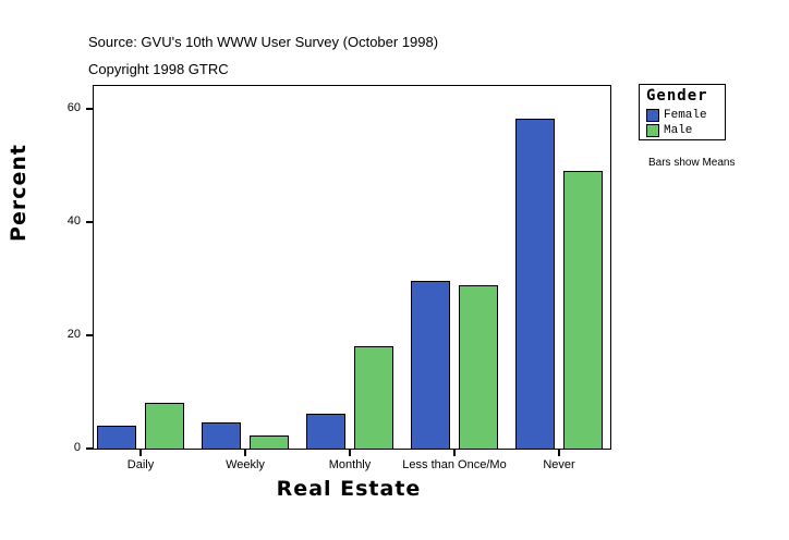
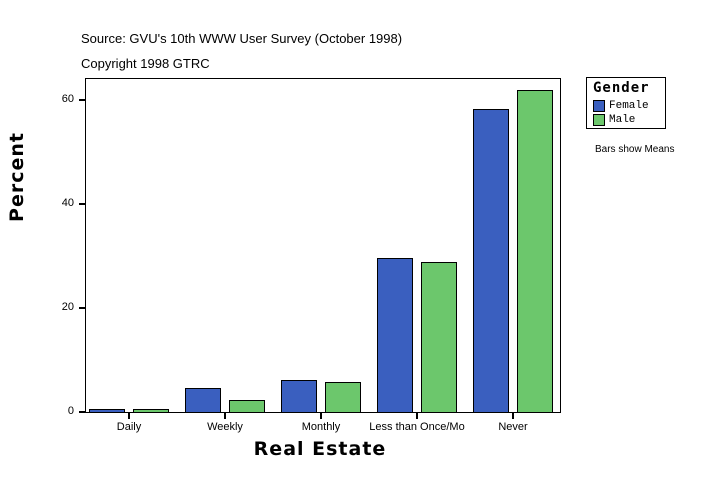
Female/Daily: 4 -> 1
Male/Daily: 8 -> 1
Male/Monthly: 18 -> 6
Male/Never: 49 -> 62
